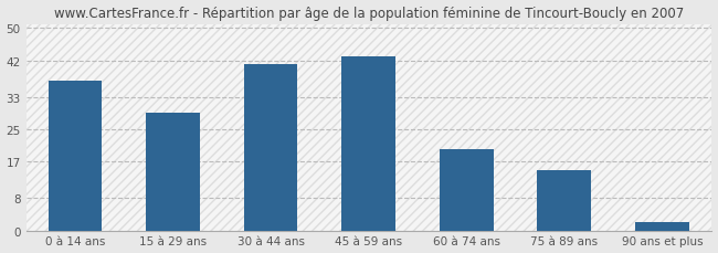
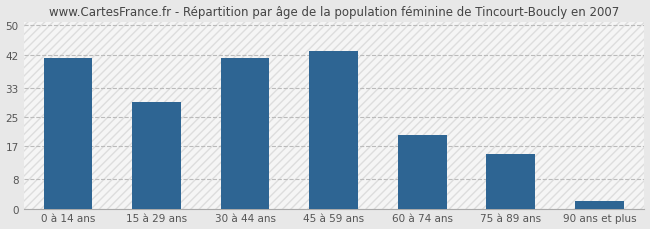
0 à 14 ans: 37 -> 41
